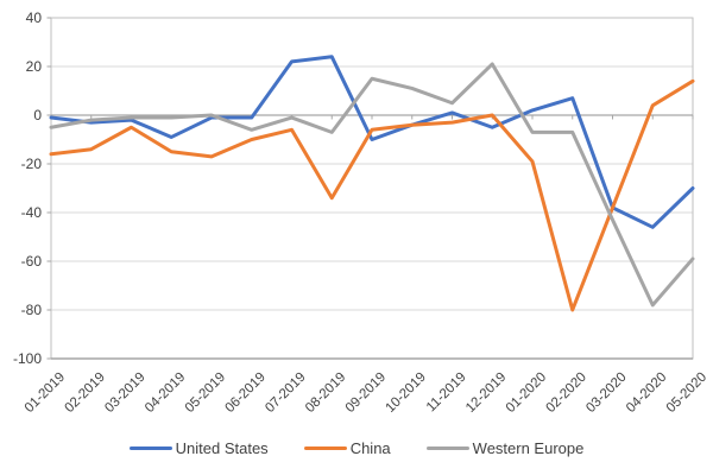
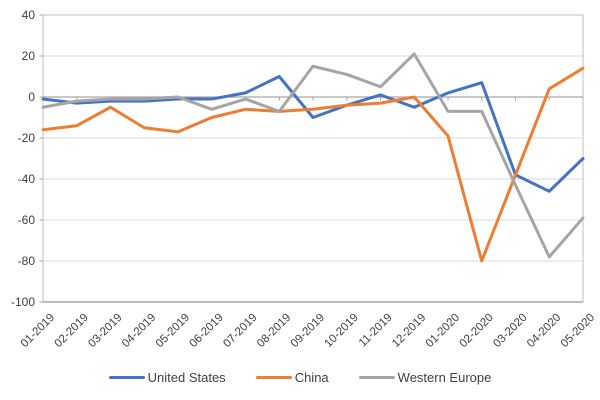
United States/04-2019: -9 -> -2
United States/07-2019: 22 -> 2
United States/08-2019: 24 -> 10
China/08-2019: -34 -> -7
